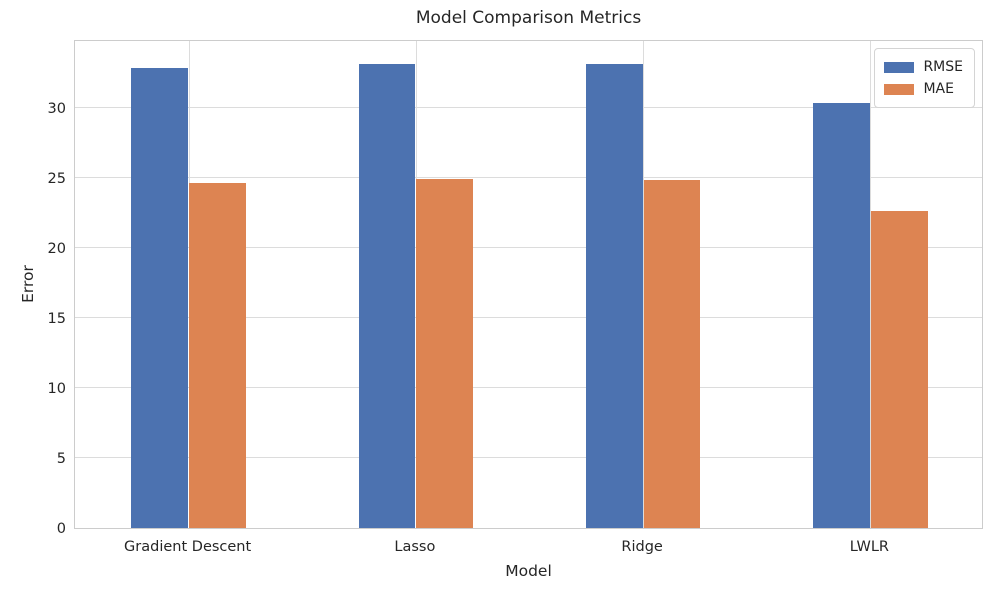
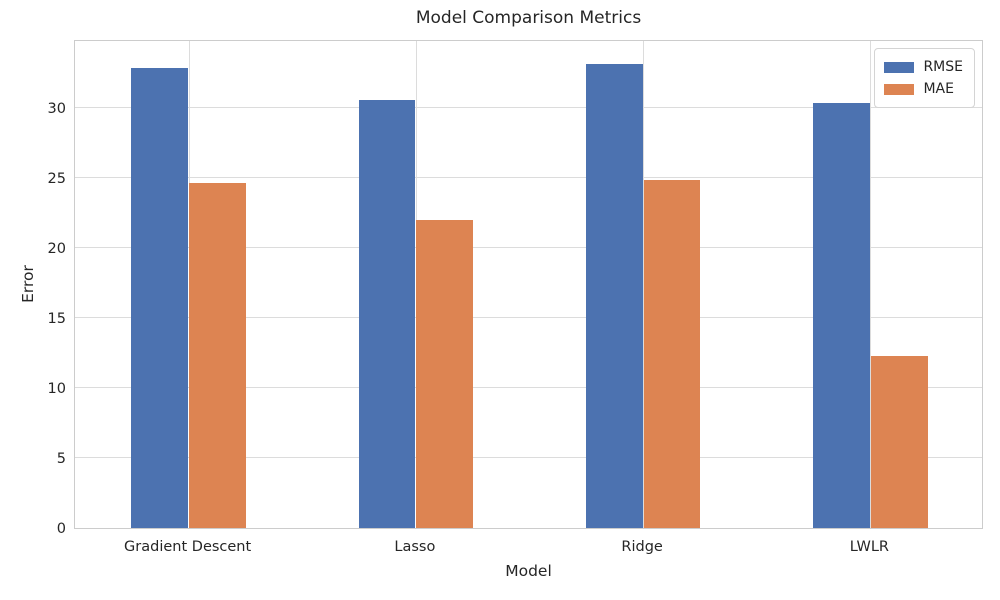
RMSE/Lasso: 33.1 -> 30.6
MAE/Lasso: 24.9 -> 22.0
MAE/LWLR: 22.6 -> 12.3
